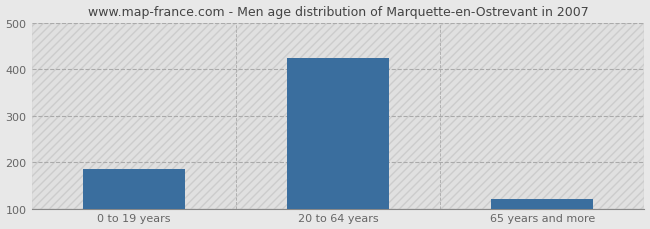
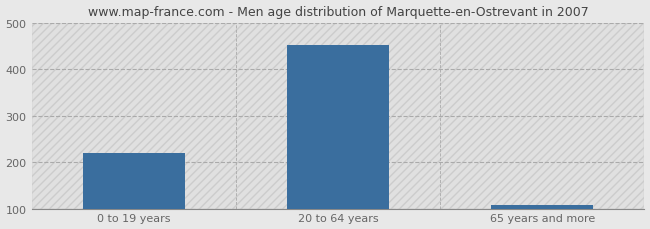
0 to 19 years: 185 -> 220
20 to 64 years: 425 -> 453
65 years and more: 120 -> 107
